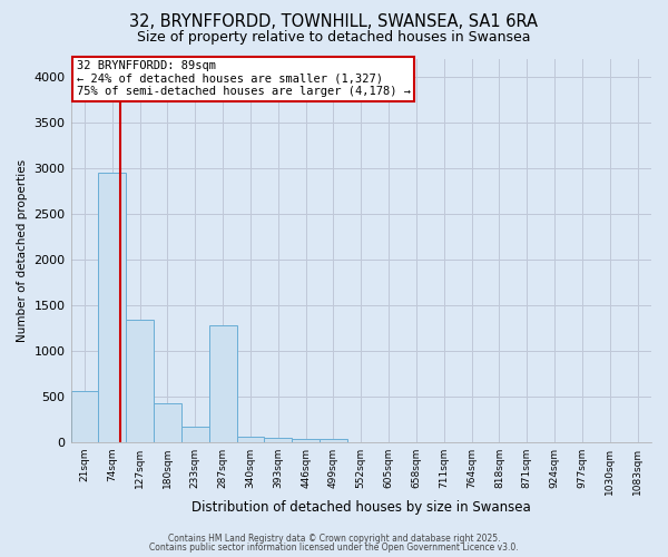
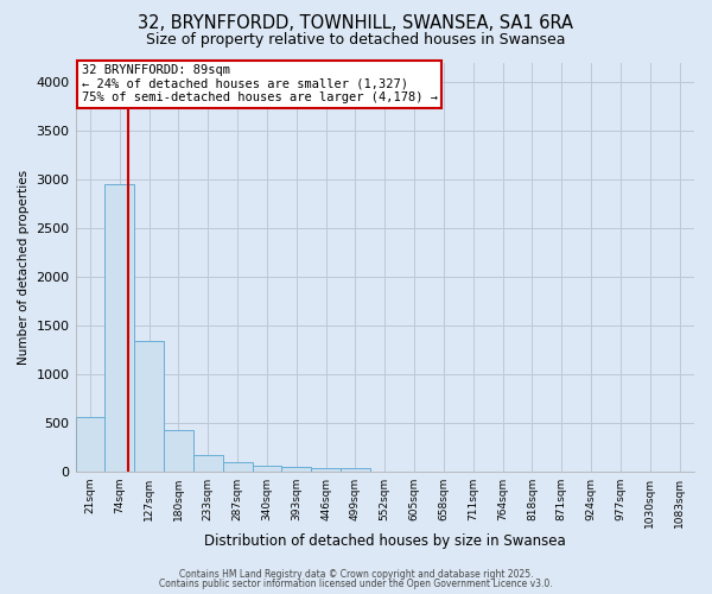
287sqm: 1280 -> 100
